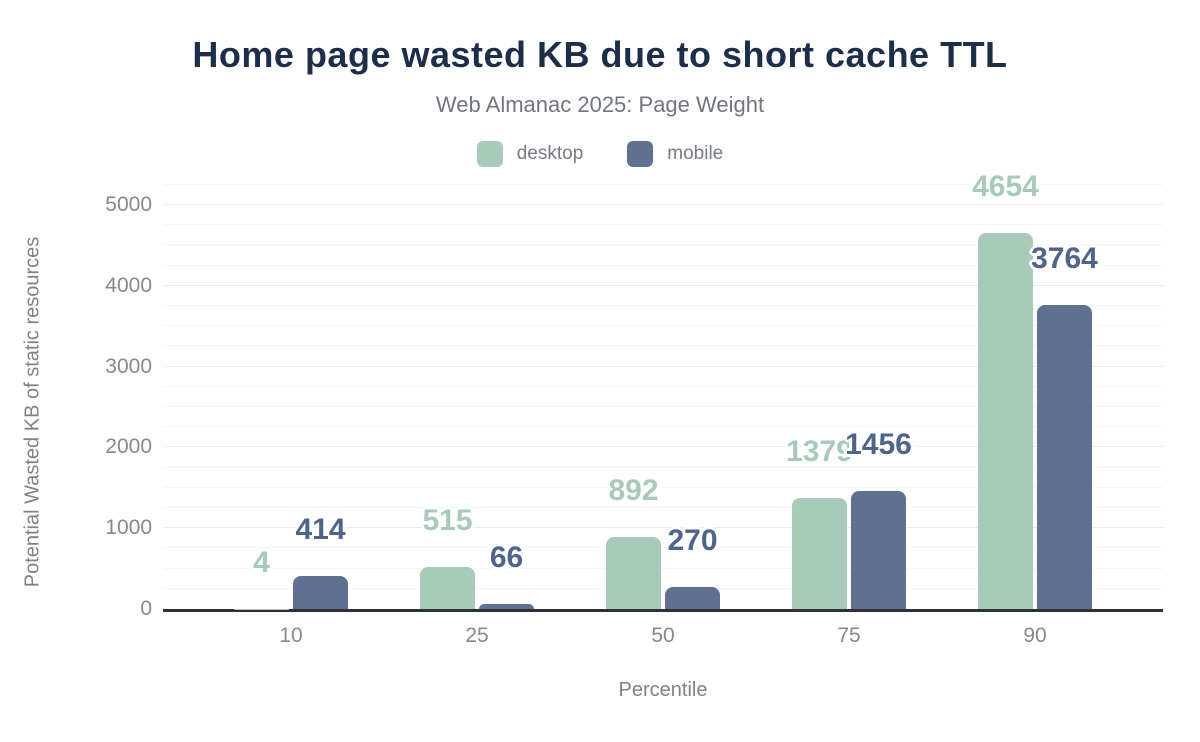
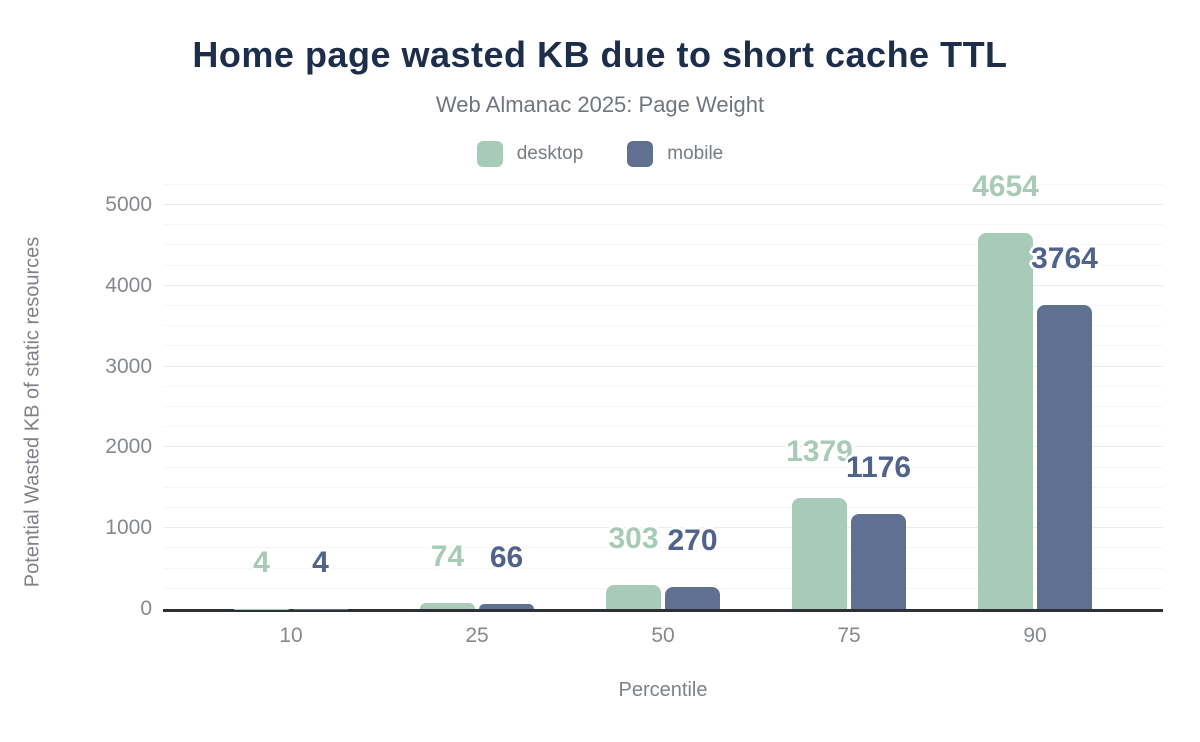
mobile/10: 414 -> 4
desktop/25: 515 -> 74
desktop/50: 892 -> 303
mobile/75: 1456 -> 1176
